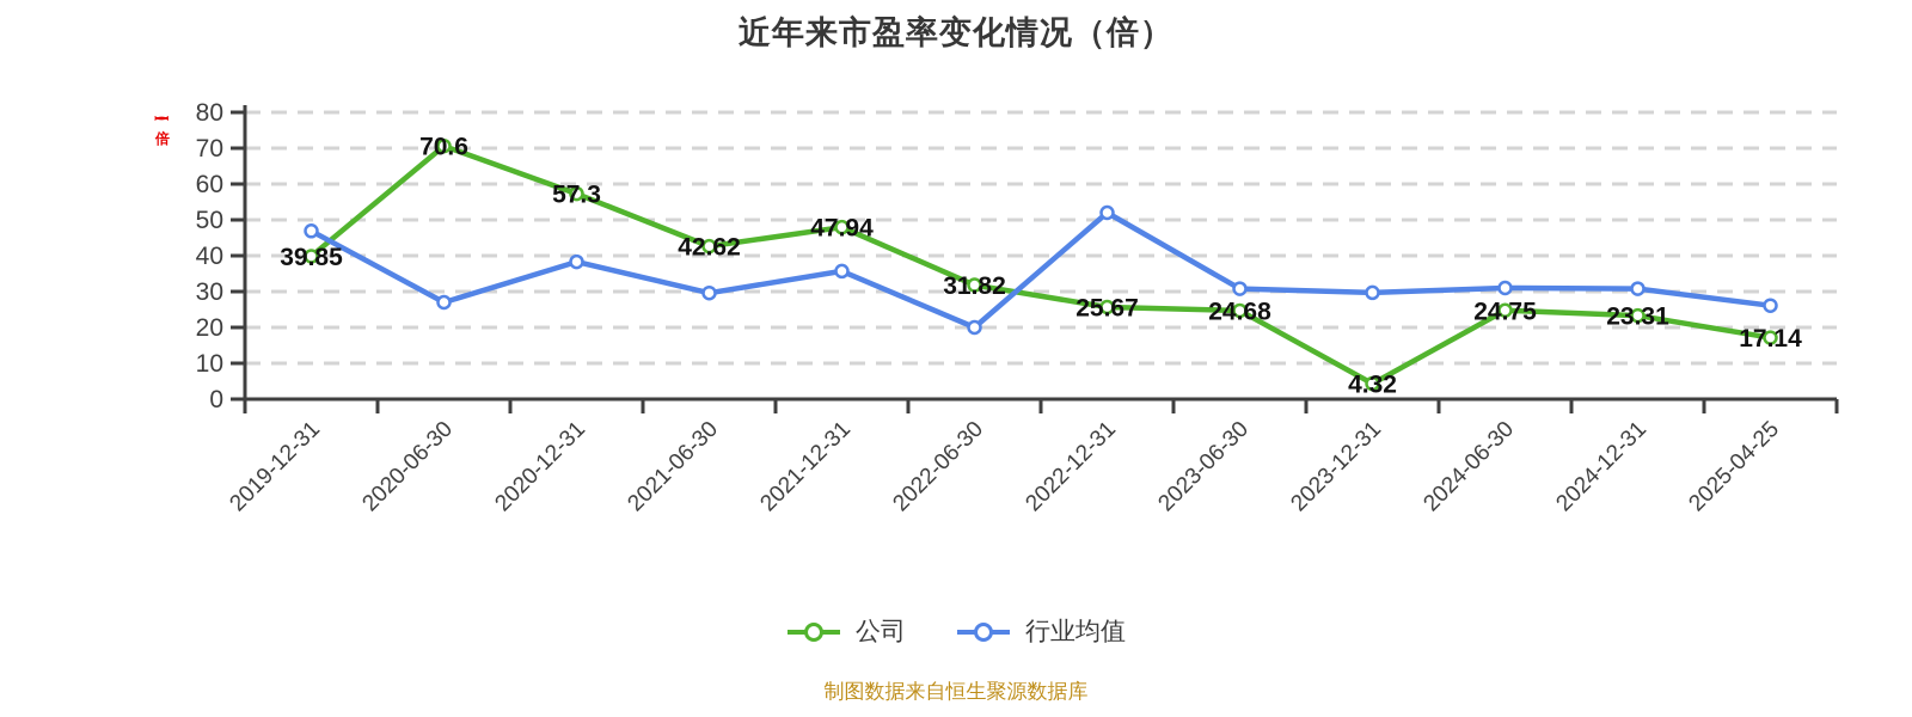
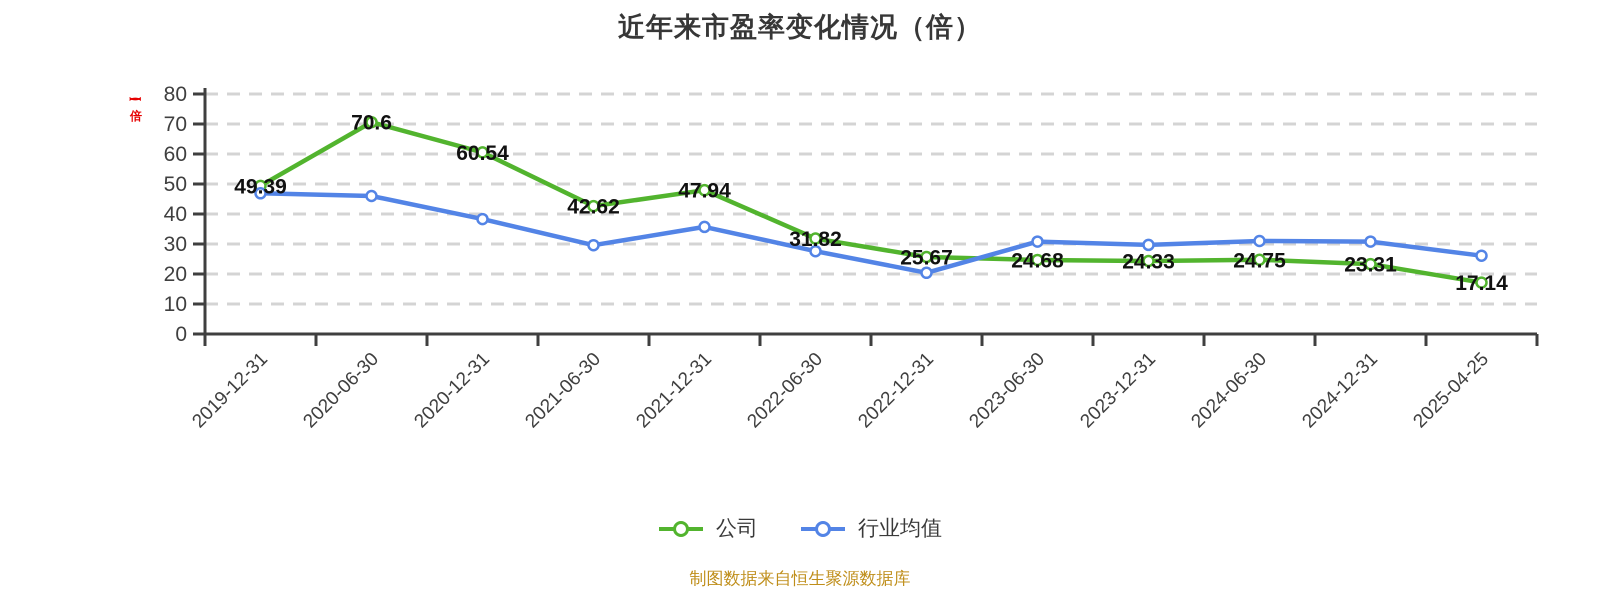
公司/2019-12-31: 39.85 -> 49.39
行业均值/2020-06-30: 27 -> 46
公司/2020-12-31: 57.3 -> 60.54
行业均值/2022-06-30: 20 -> 28
行业均值/2022-12-31: 52 -> 20
公司/2023-12-31: 4.32 -> 24.33
